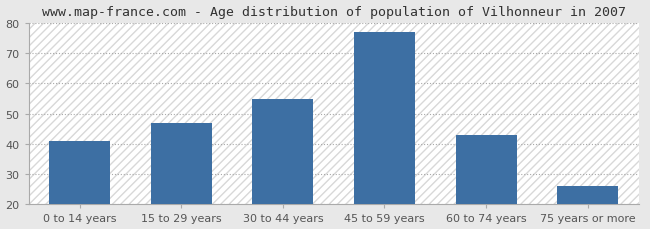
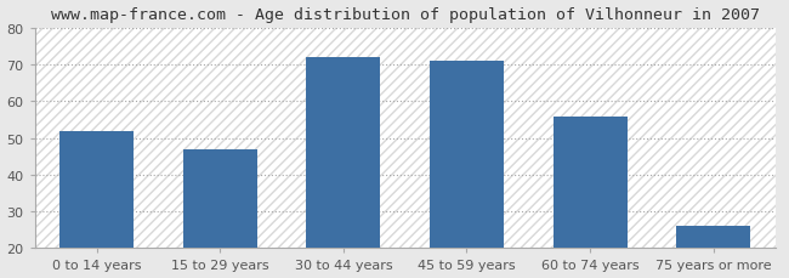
0 to 14 years: 41 -> 52
30 to 44 years: 55 -> 72
45 to 59 years: 77 -> 71
60 to 74 years: 43 -> 56
